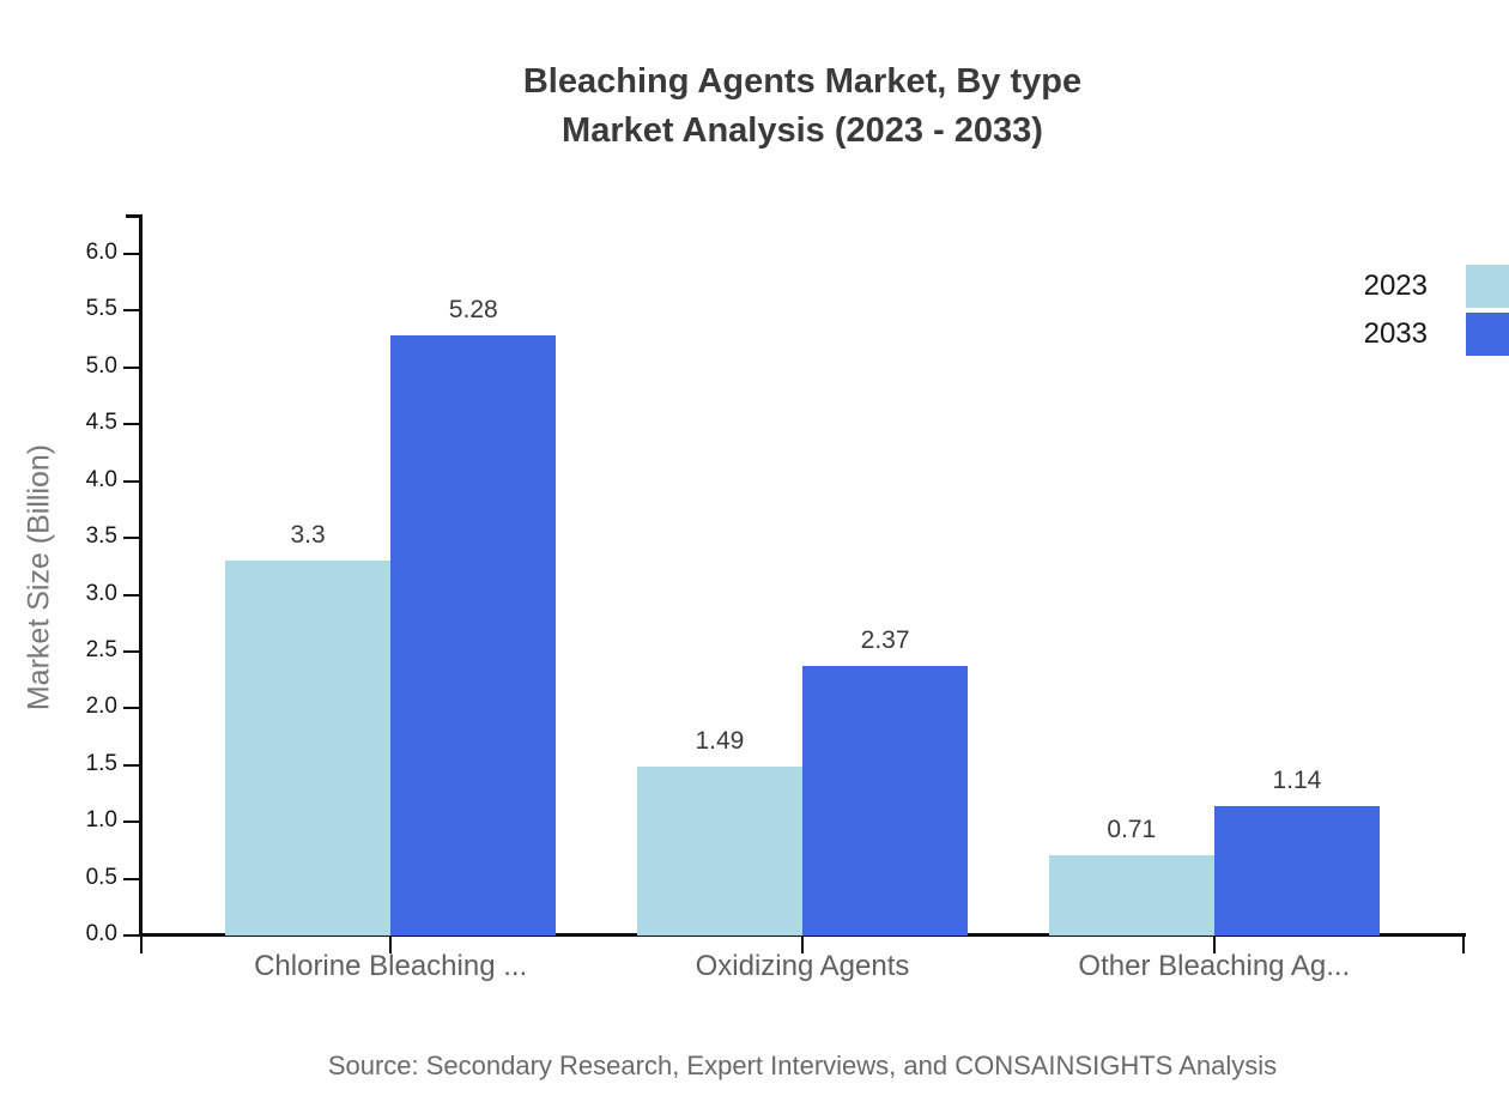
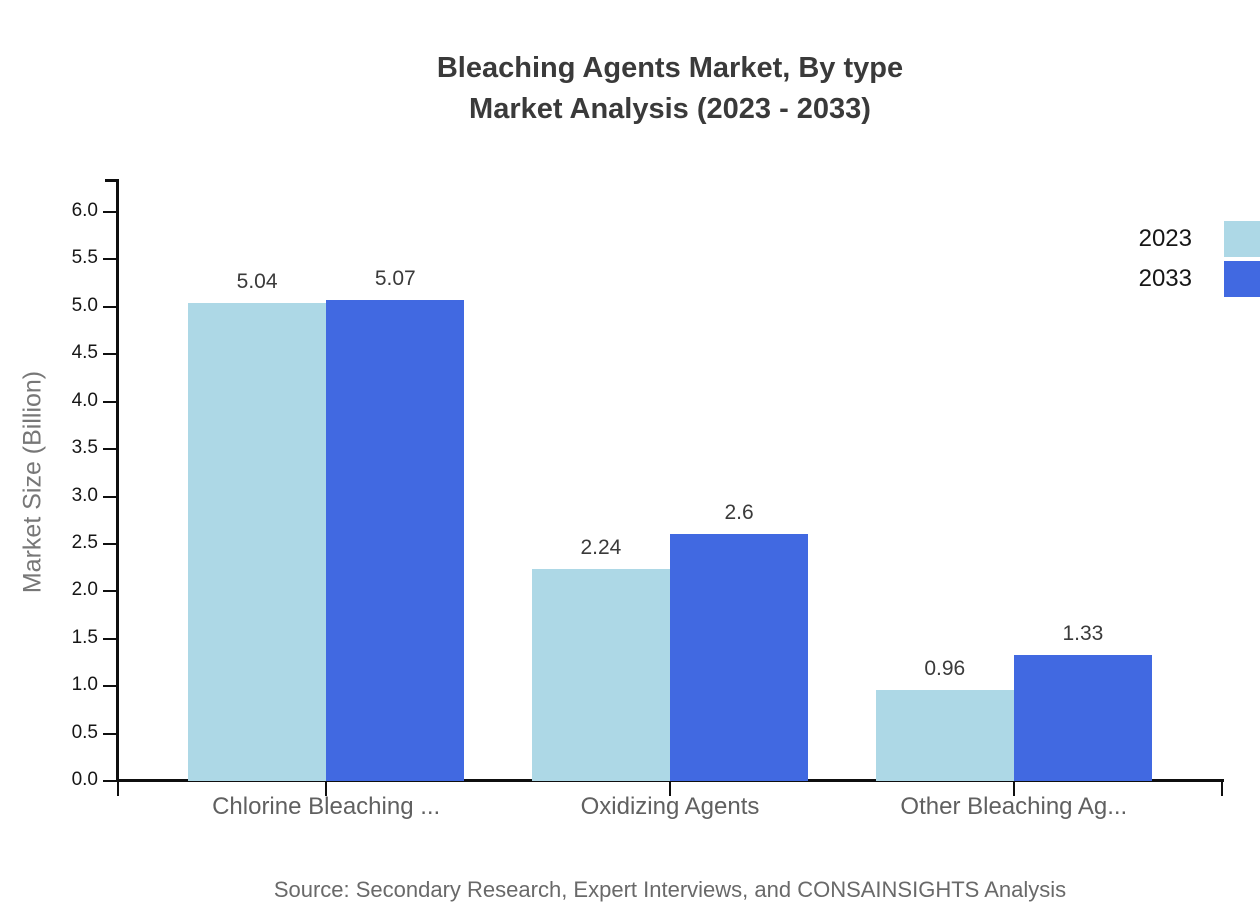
2023/Chlorine Bleaching ...: 3.3 -> 5.04
2033/Chlorine Bleaching ...: 5.28 -> 5.07
2023/Oxidizing Agents: 1.49 -> 2.24
2033/Oxidizing Agents: 2.37 -> 2.6
2023/Other Bleaching Ag...: 0.71 -> 0.96
2033/Other Bleaching Ag...: 1.14 -> 1.33
